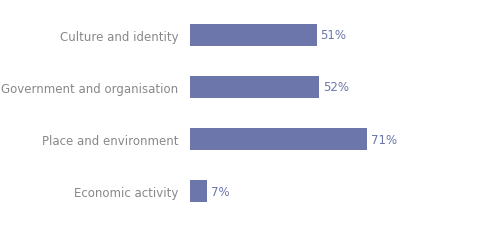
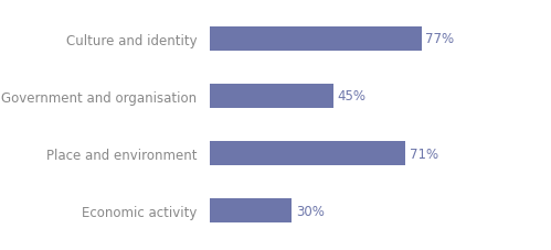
Culture and identity: 51% -> 77%
Government and organisation: 52% -> 45%
Economic activity: 7% -> 30%
